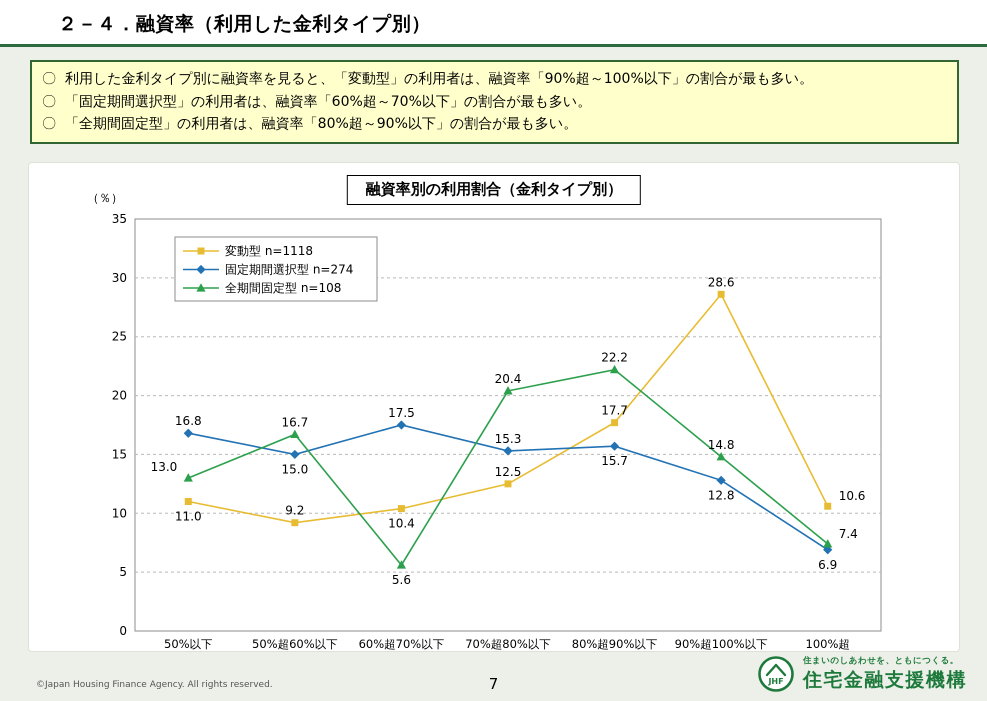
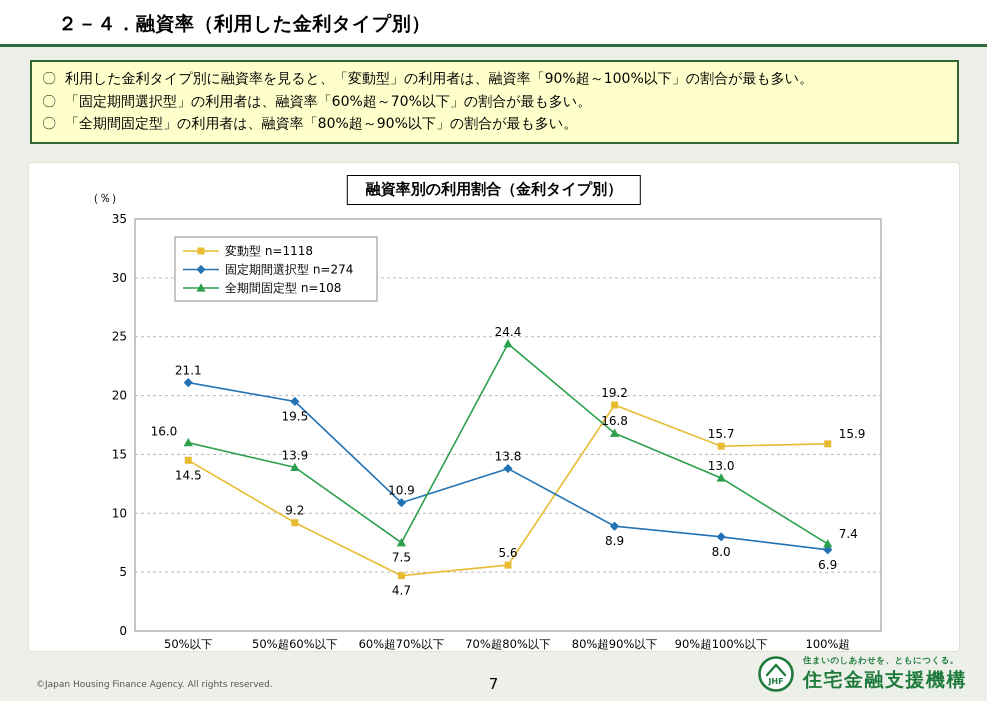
変動型 n=1118/50%以下: 11.0 -> 14.5
固定期間選択型 n=274/50%以下: 16.8 -> 21.1
全期間固定型 n=108/50%以下: 13.0 -> 16.0
固定期間選択型 n=274/50%超60%以下: 15.0 -> 19.5
全期間固定型 n=108/50%超60%以下: 16.7 -> 13.9
変動型 n=1118/60%超70%以下: 10.4 -> 4.7
固定期間選択型 n=274/60%超70%以下: 17.5 -> 10.9
全期間固定型 n=108/60%超70%以下: 5.6 -> 7.5
変動型 n=1118/70%超80%以下: 12.5 -> 5.6
固定期間選択型 n=274/70%超80%以下: 15.3 -> 13.8
全期間固定型 n=108/70%超80%以下: 20.4 -> 24.4
変動型 n=1118/80%超90%以下: 17.7 -> 19.2
固定期間選択型 n=274/80%超90%以下: 15.7 -> 8.9
全期間固定型 n=108/80%超90%以下: 22.2 -> 16.8
変動型 n=1118/90%超100%以下: 28.6 -> 15.7
固定期間選択型 n=274/90%超100%以下: 12.8 -> 8.0
全期間固定型 n=108/90%超100%以下: 14.8 -> 13.0
変動型 n=1118/100%超: 10.6 -> 15.9
